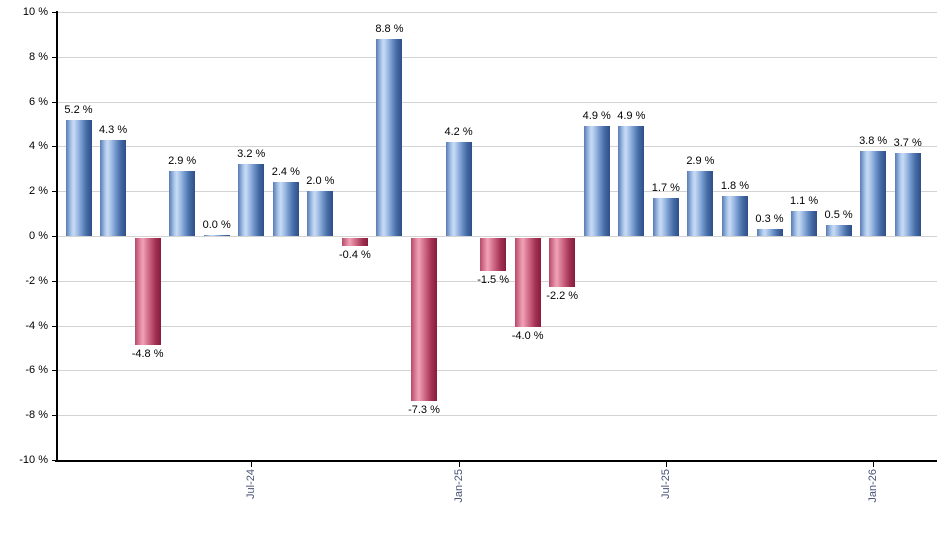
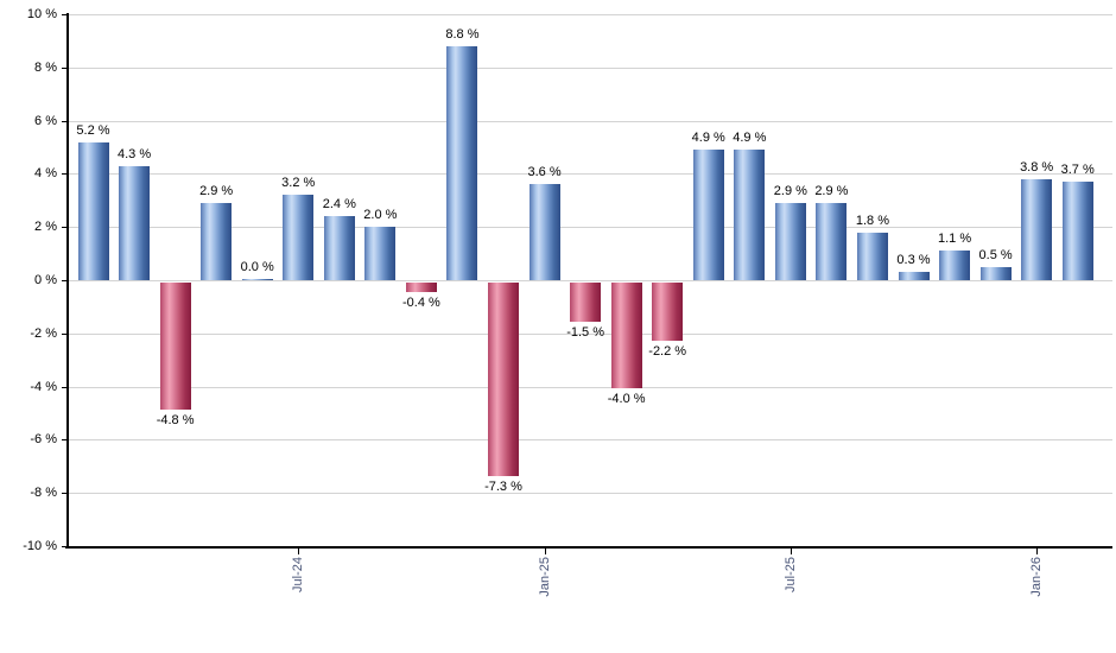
Jan-25: 4.2 -> 3.6
Jul-25: 1.7 -> 2.9
